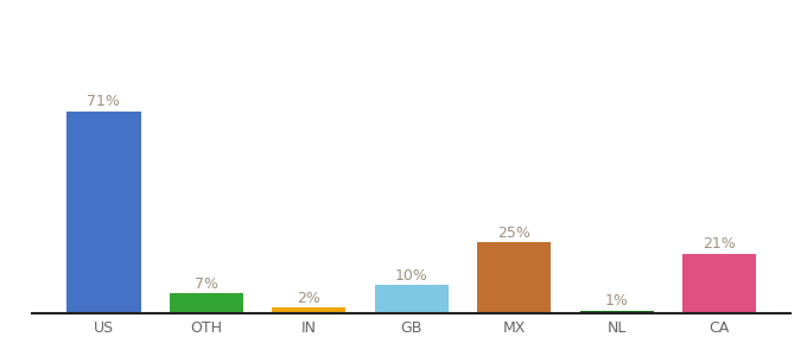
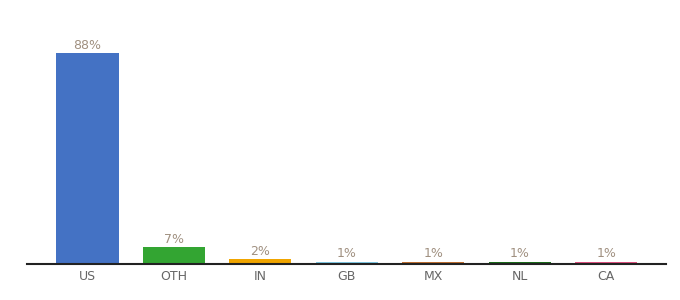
US: 71% -> 88%
GB: 10% -> 1%
MX: 25% -> 1%
CA: 21% -> 1%
